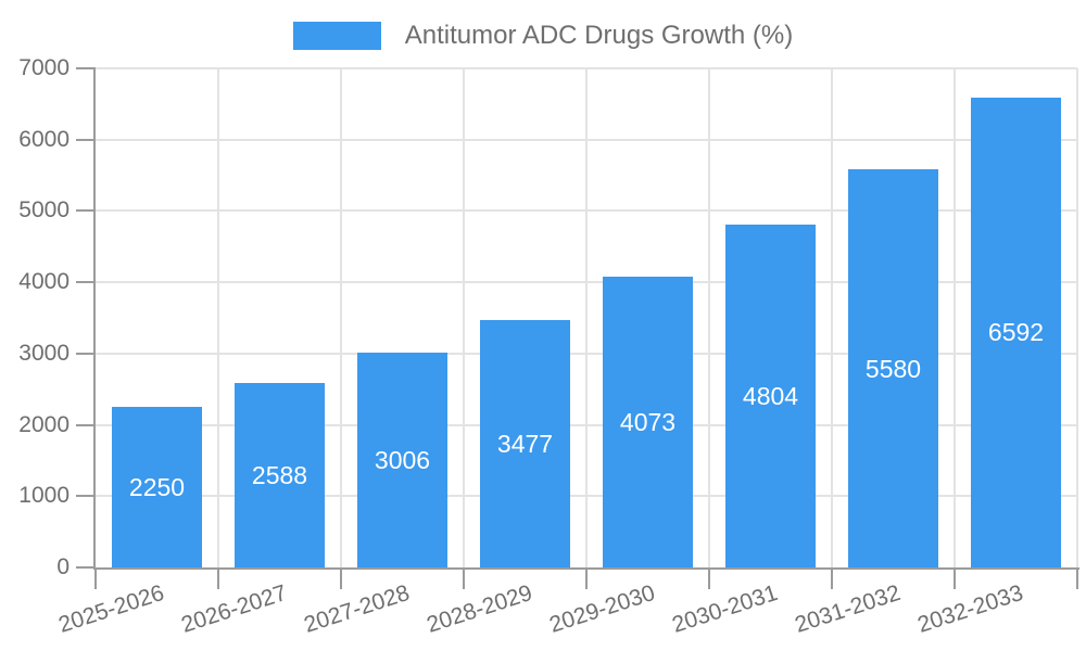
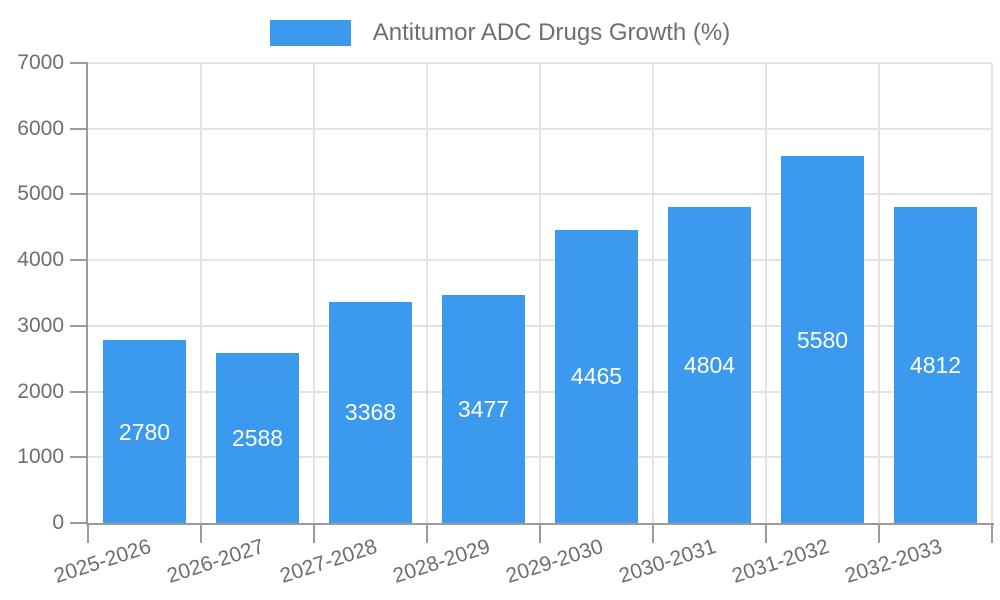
2025-2026: 2250 -> 2780
2027-2028: 3006 -> 3368
2029-2030: 4073 -> 4465
2032-2033: 6592 -> 4812
